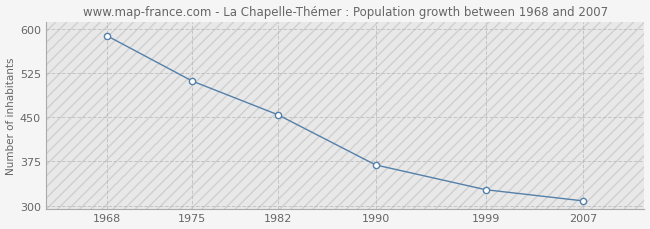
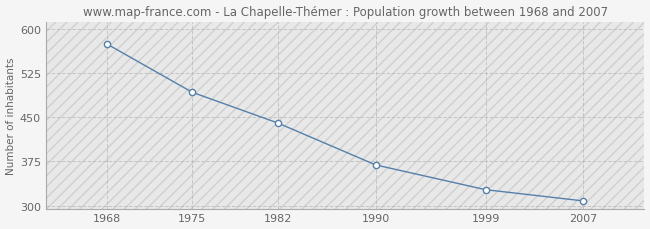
1968: 588 -> 574
1975: 511 -> 492
1982: 454 -> 440
